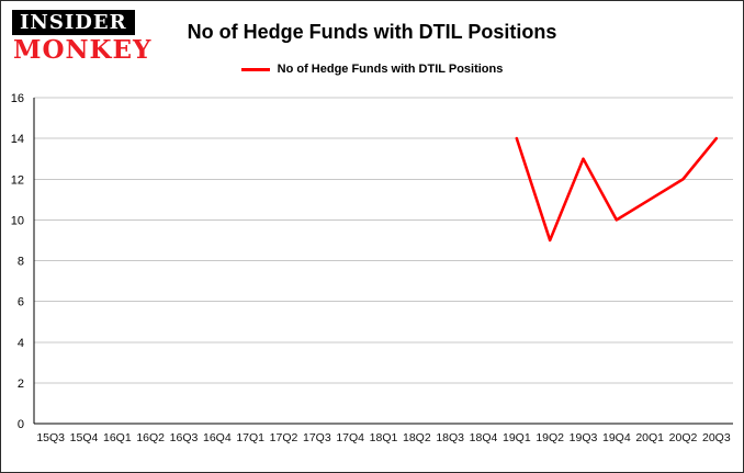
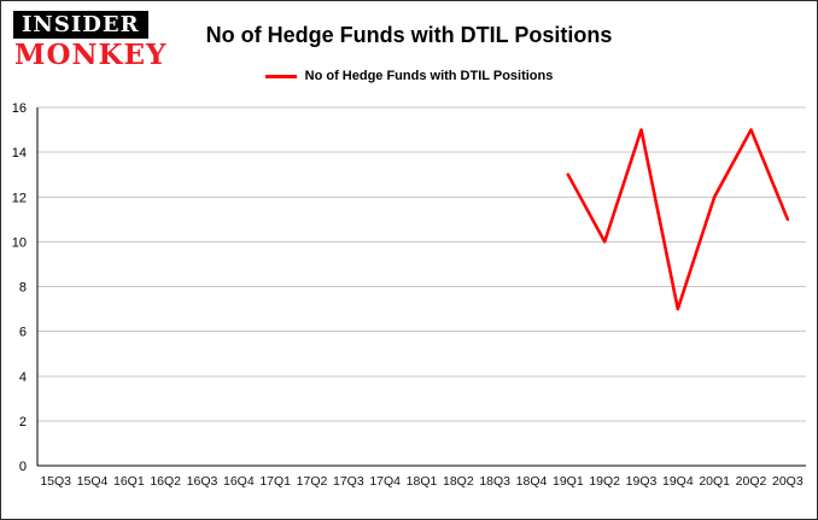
19Q1: 14 -> 13
19Q2: 9 -> 10
19Q3: 13 -> 15
19Q4: 10 -> 7
20Q1: 11 -> 12
20Q2: 12 -> 15
20Q3: 14 -> 11
